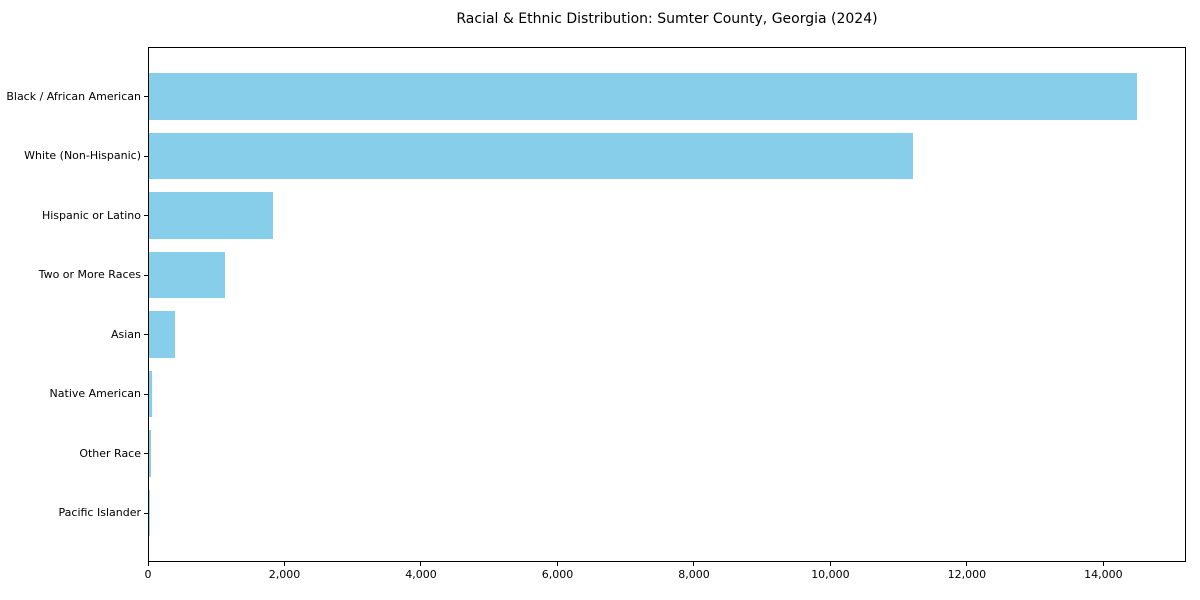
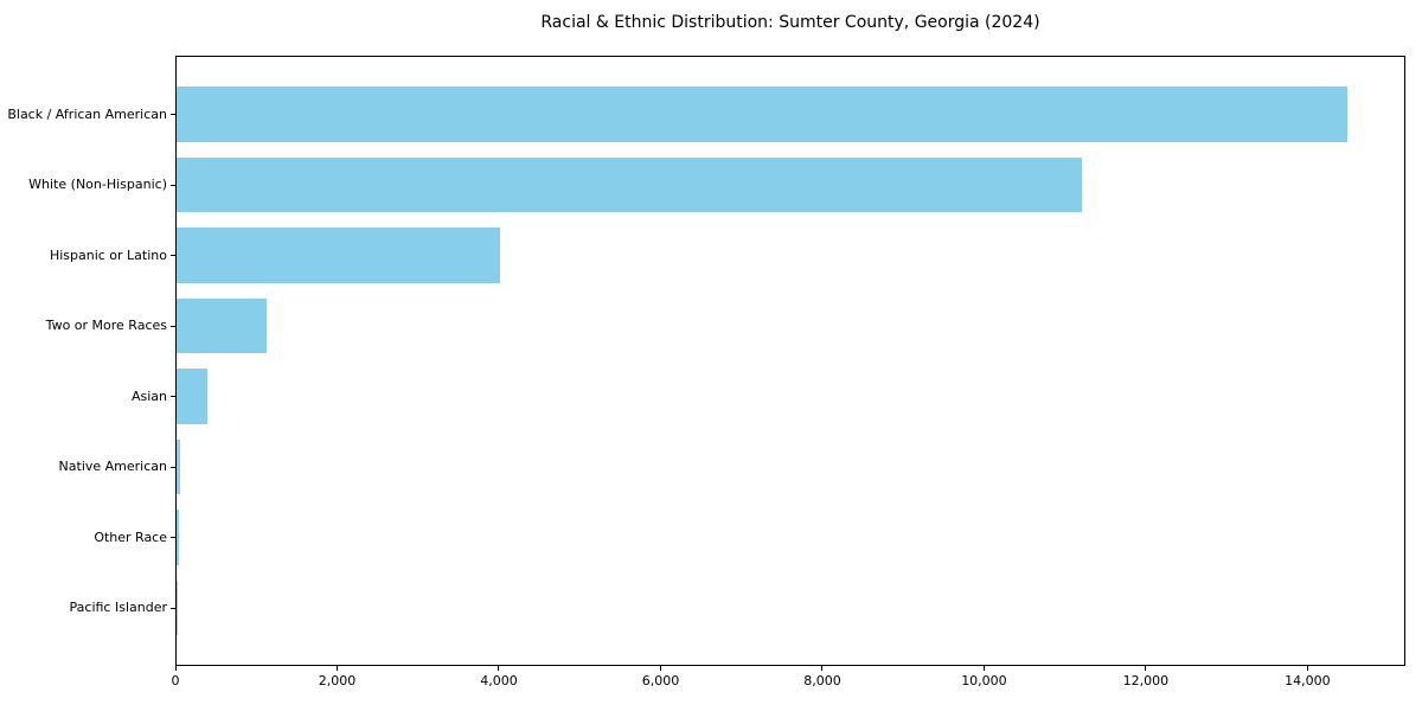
Hispanic or Latino: 1800 -> 4000
